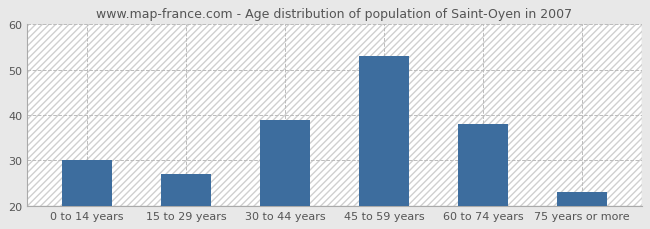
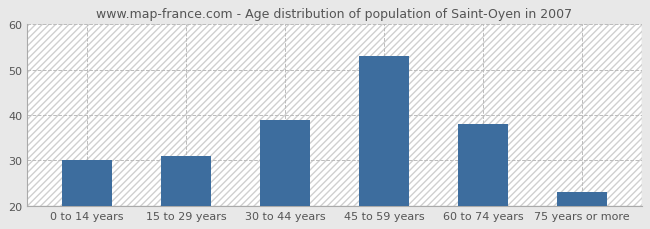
15 to 29 years: 27 -> 31
